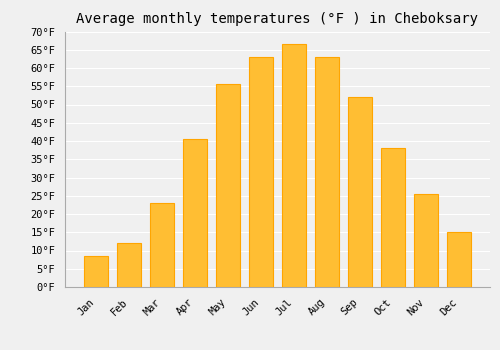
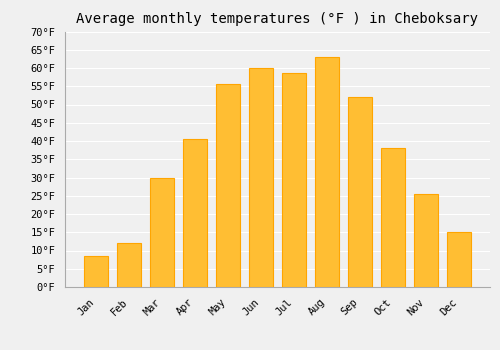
Mar: 23.0°F -> 30.0°F
Jun: 63.0°F -> 60.0°F
Jul: 66.5°F -> 58.5°F
